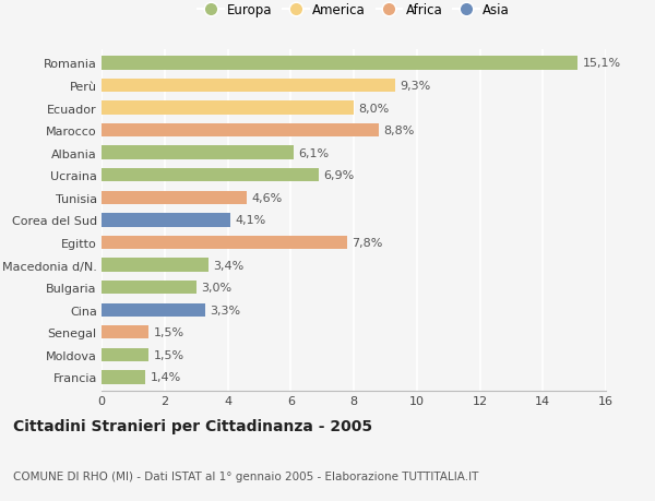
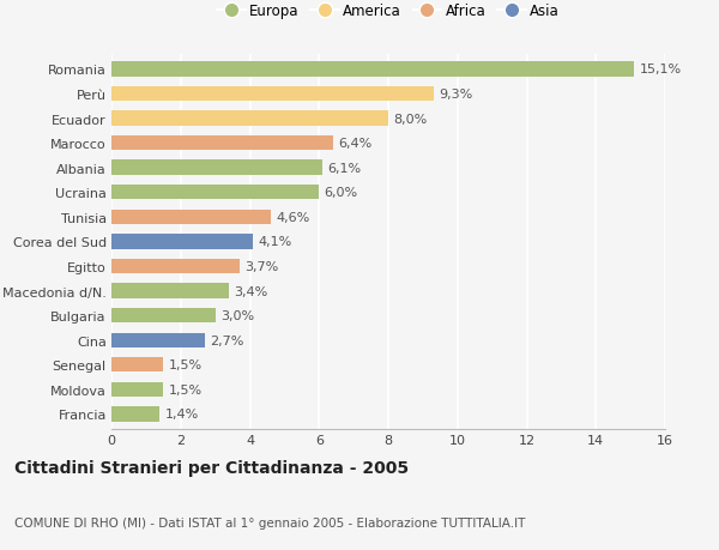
Marocco: 8,8% -> 6,4%
Ucraina: 6,9% -> 6,0%
Egitto: 7,8% -> 3,7%
Cina: 3,3% -> 2,7%
